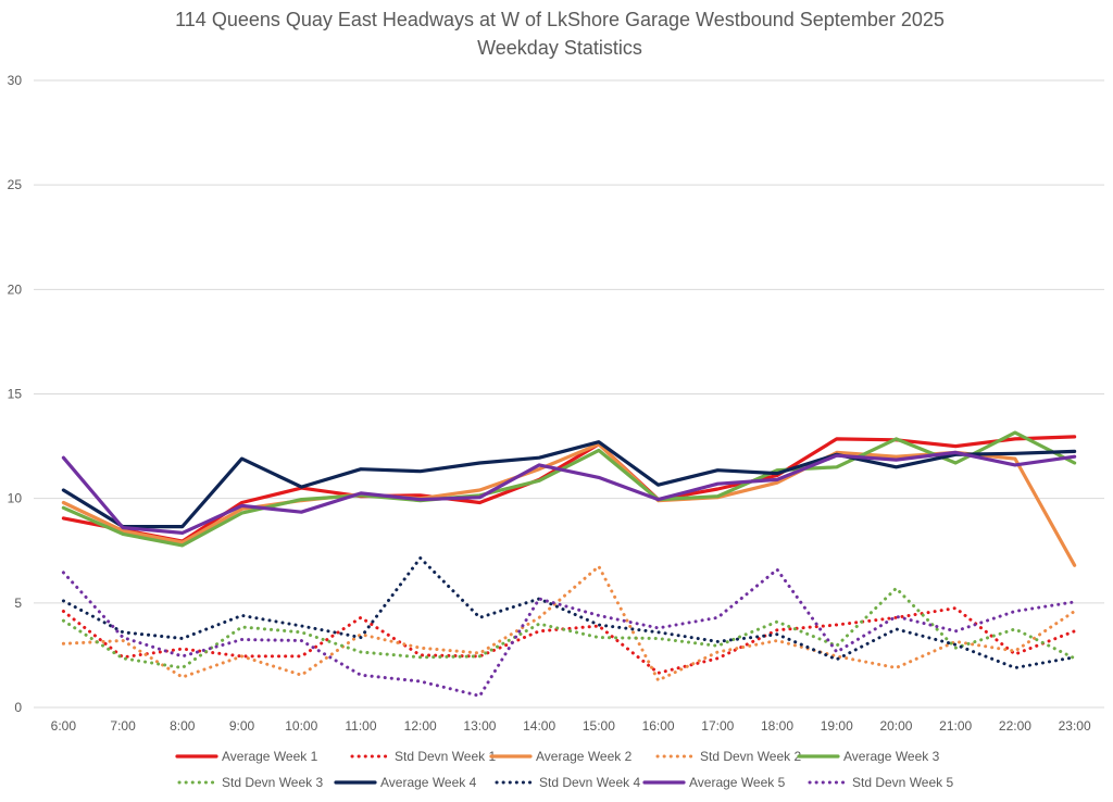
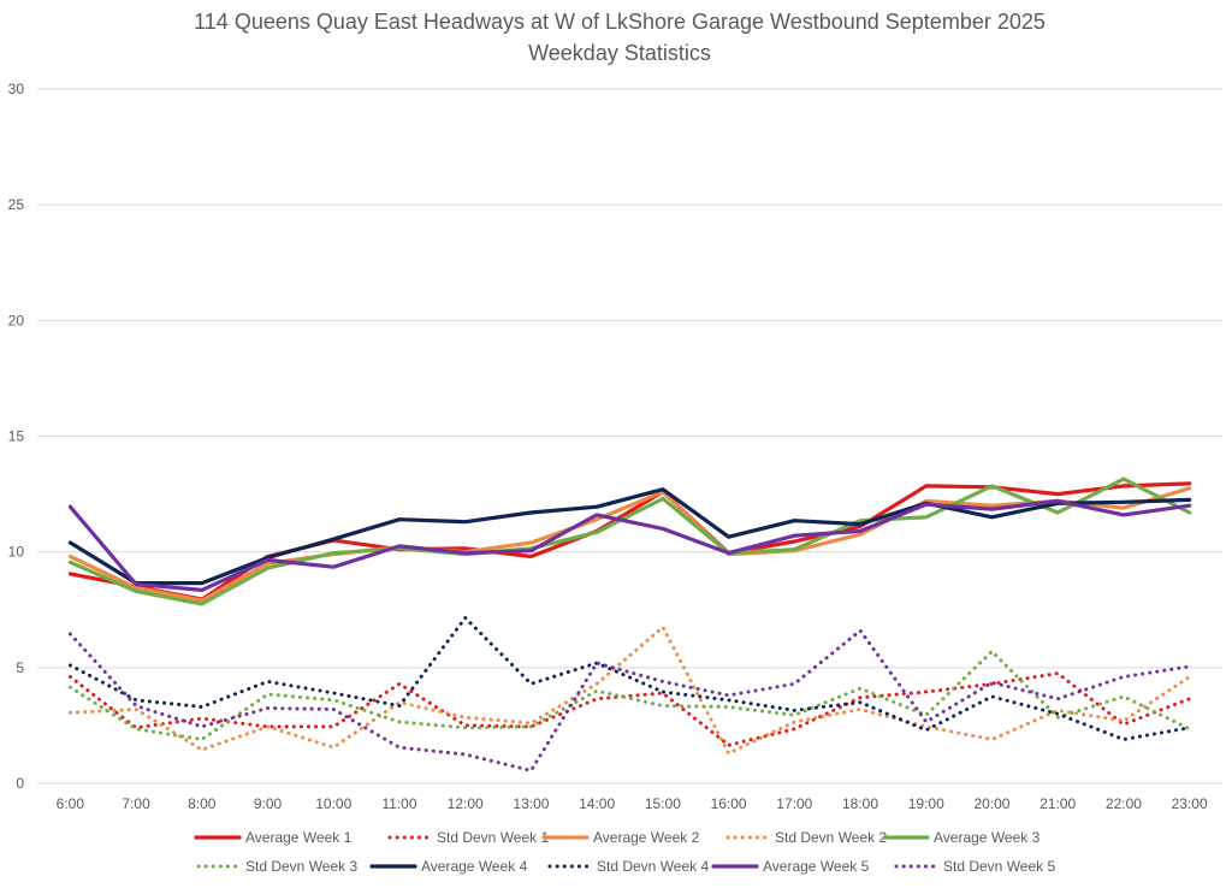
Average Week 4/9:00: 11.9 -> 9.8
Average Week 2/23:00: 6.8 -> 12.8
